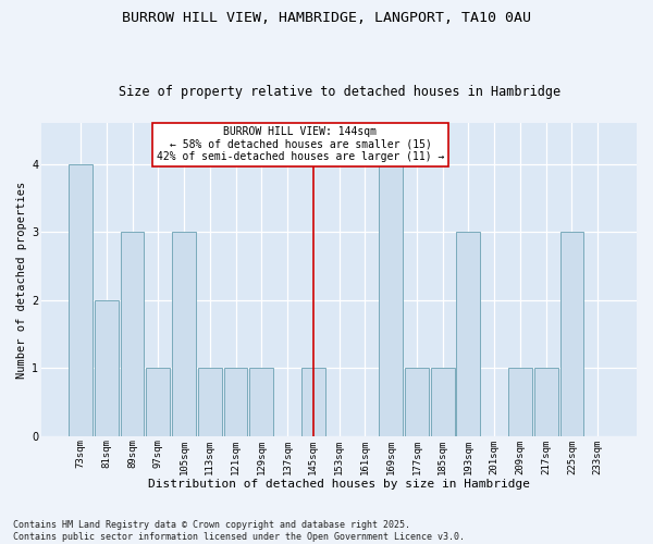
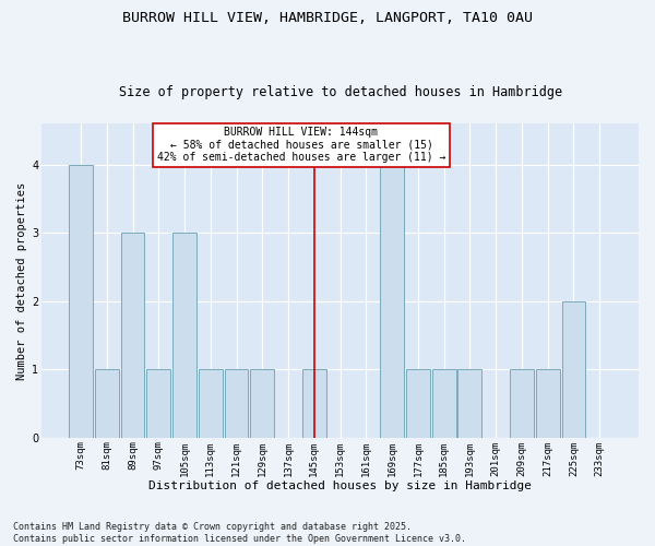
81sqm: 2 -> 1
193sqm: 3 -> 1
225sqm: 3 -> 2
